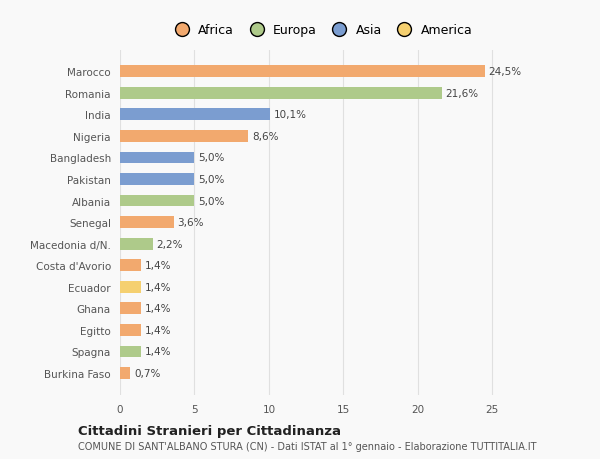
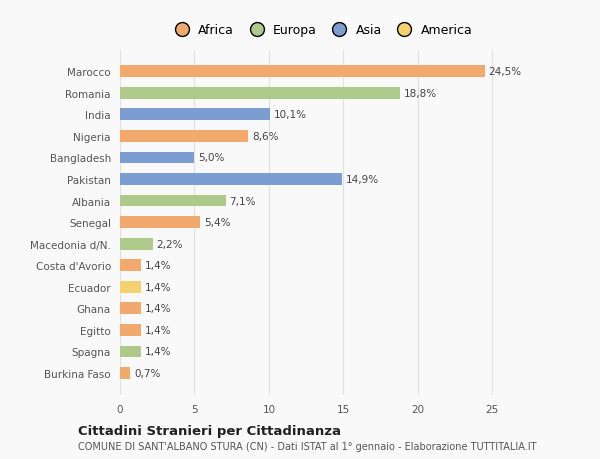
Romania: 21,6% -> 18,8%
Pakistan: 5,0% -> 14,9%
Albania: 5,0% -> 7,1%
Senegal: 3,6% -> 5,4%
